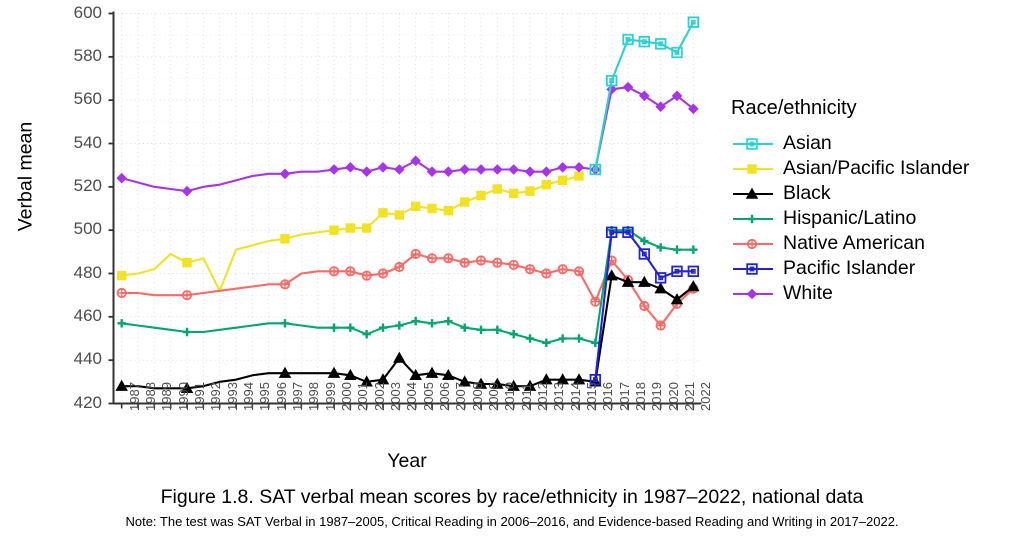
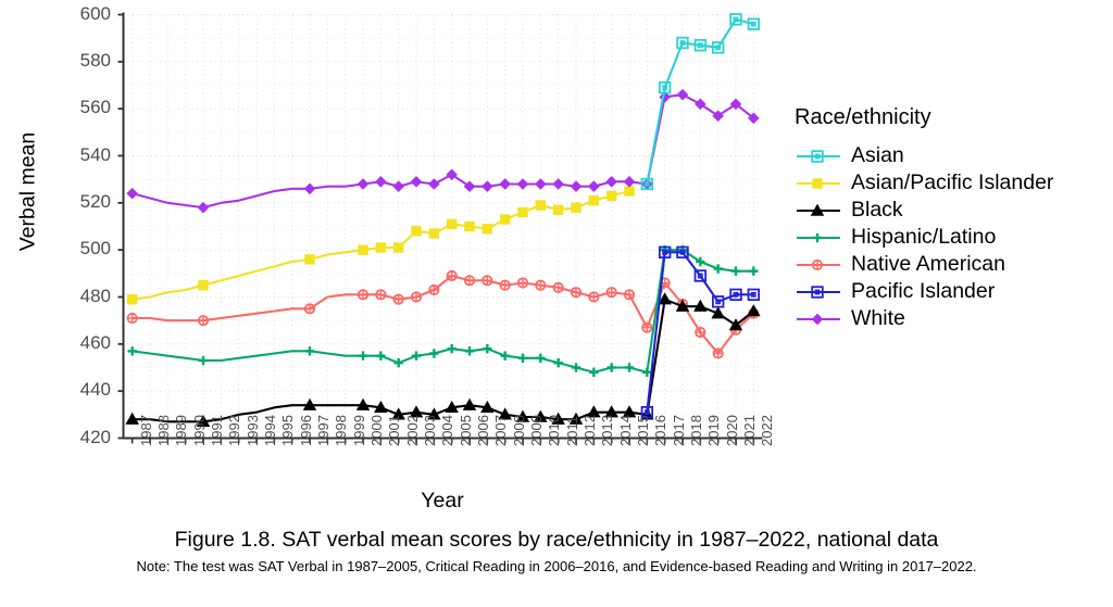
Asian/Pacific Islander/1990: 489 -> 483
Asian/Pacific Islander/1993: 472 -> 489
Black/2004: 441 -> 430
Asian/2021: 582 -> 598
